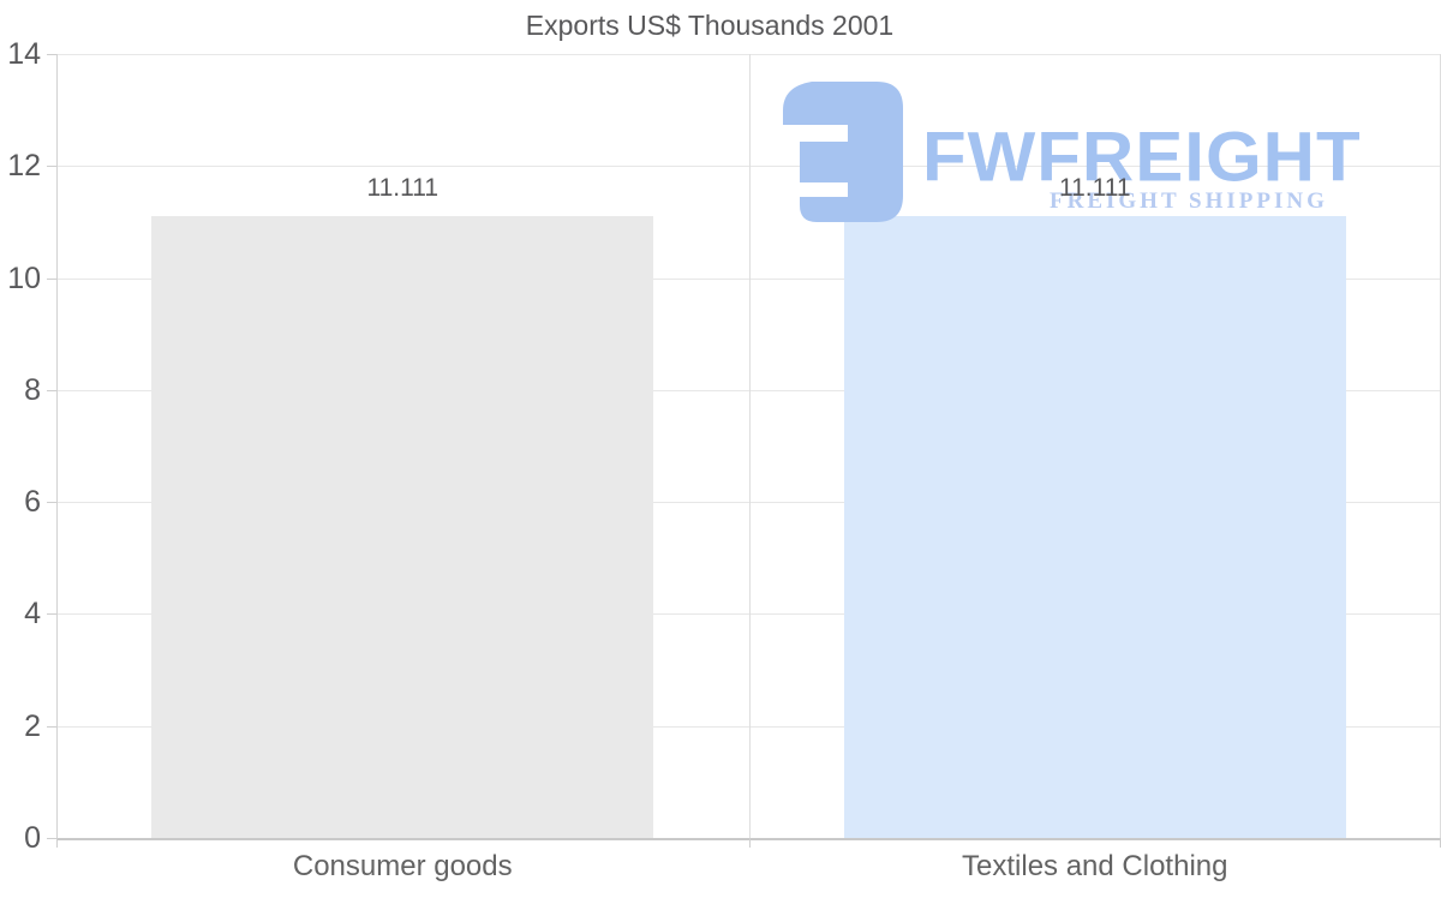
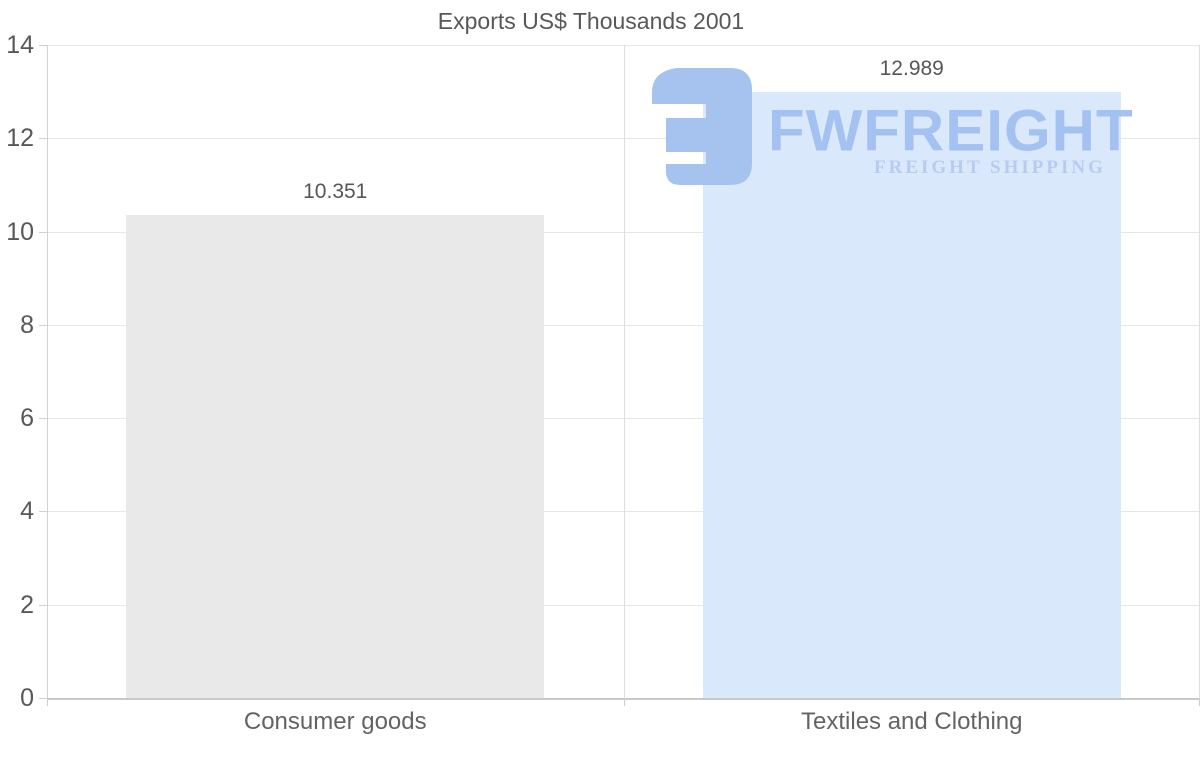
Consumer goods: 11.111 -> 10.351
Textiles and Clothing: 11.111 -> 12.989
